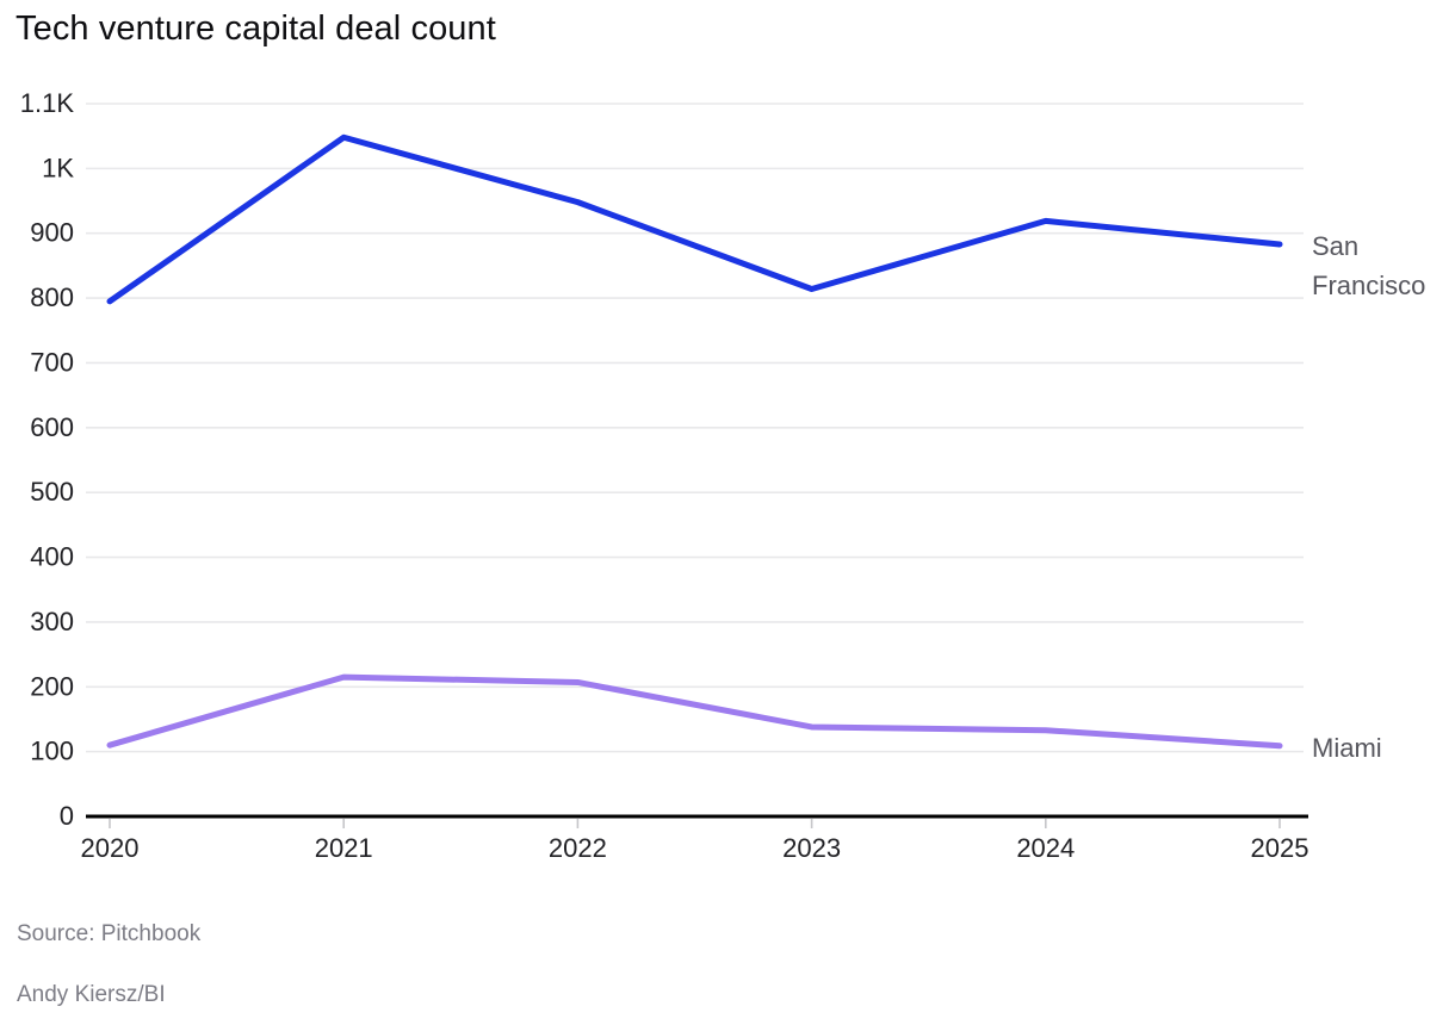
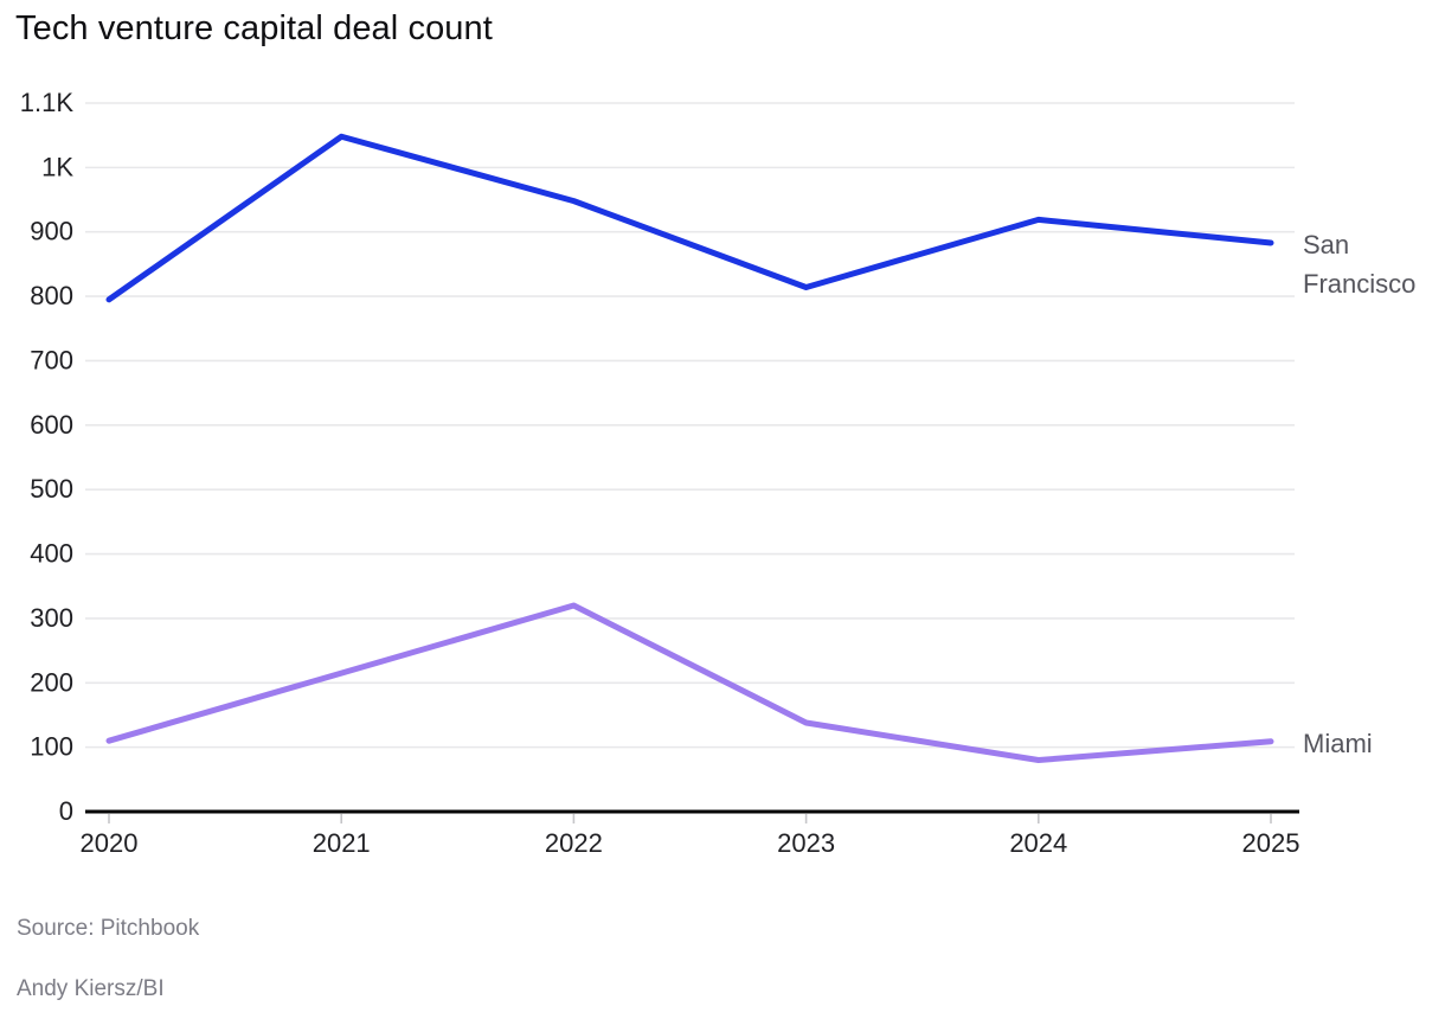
Miami/2022: 210 -> 320
Miami/2024: 130 -> 80
